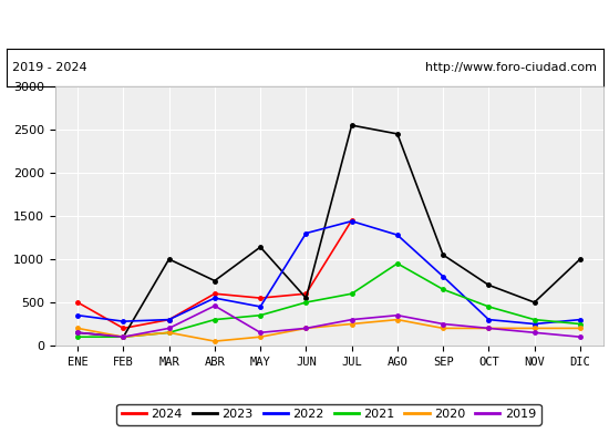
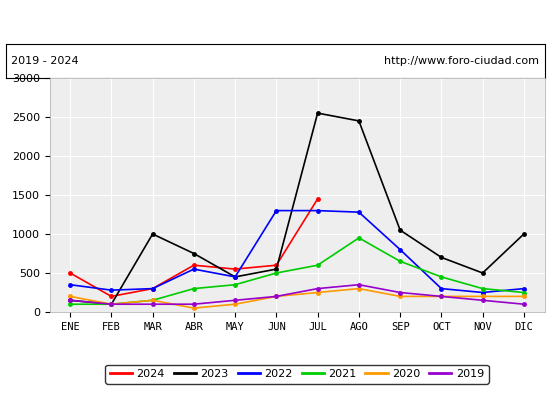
2019/MAR: 200 -> 100
2019/ABR: 460 -> 100
2023/MAY: 1140 -> 450
2022/JUL: 1440 -> 1300
